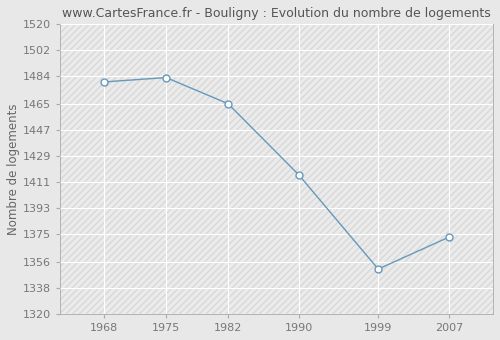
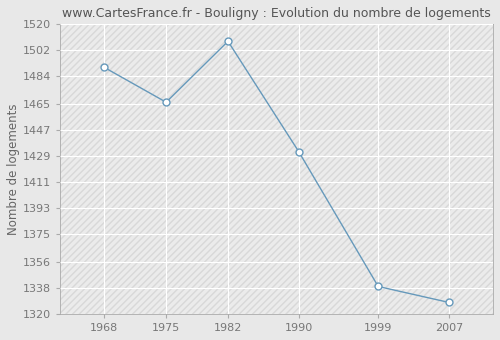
1968: 1480 -> 1490
1975: 1483 -> 1466
1982: 1465 -> 1508
1990: 1416 -> 1432
1999: 1351 -> 1339
2007: 1373 -> 1328
